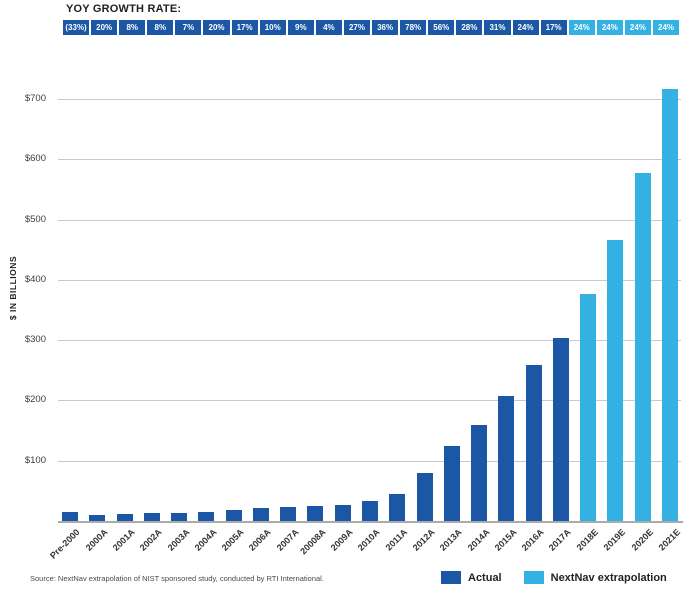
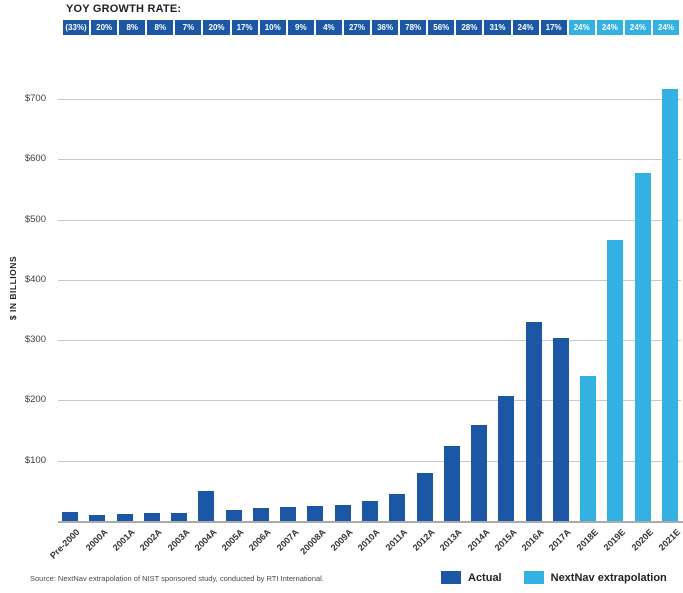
2004A: $20 -> $50
2016A: $260 -> $330
2018E: $380 -> $240
